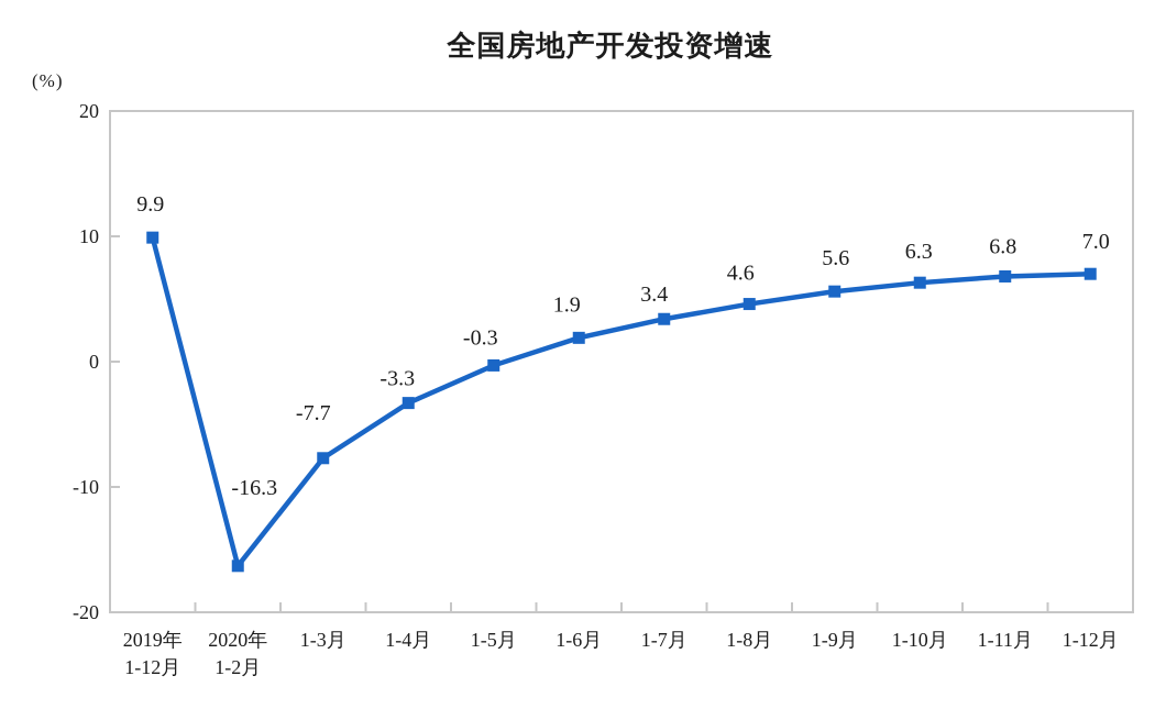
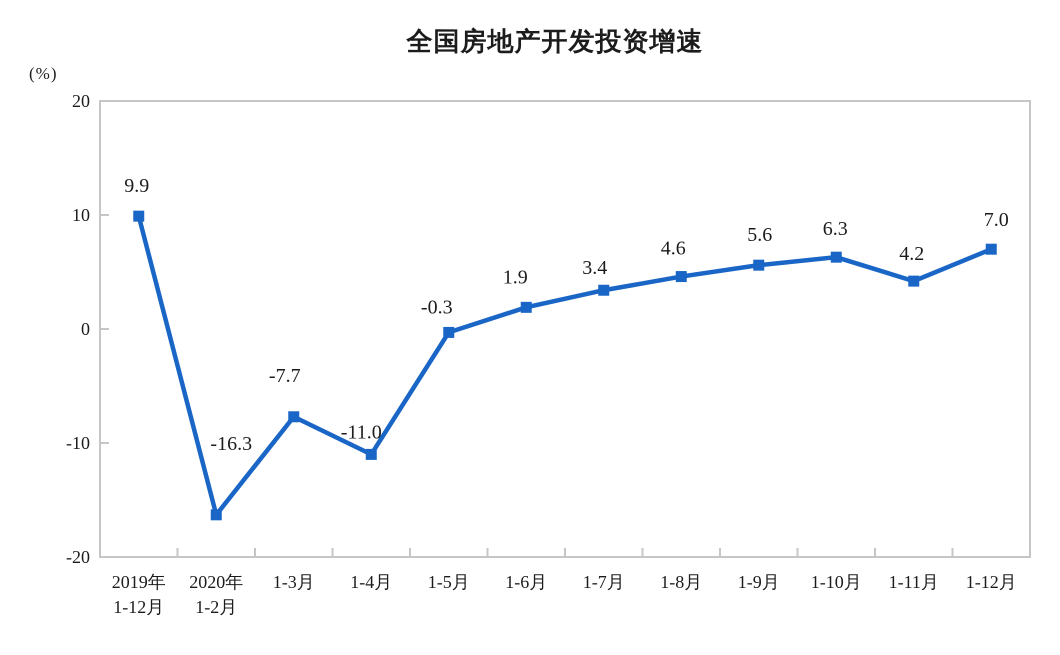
1-4月: -3.3 -> -11.0
1-11月: 6.8 -> 4.2
